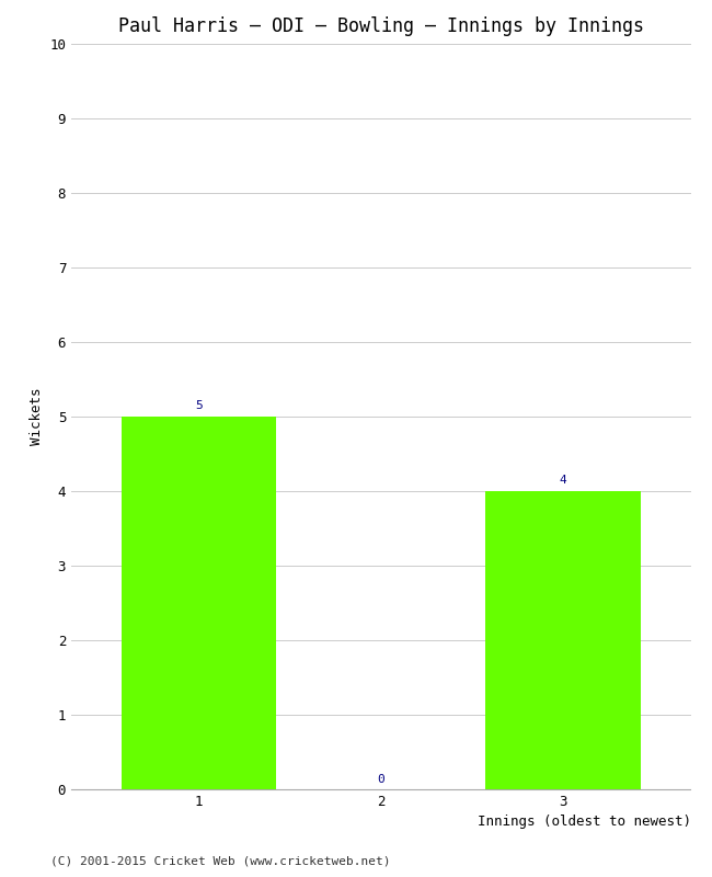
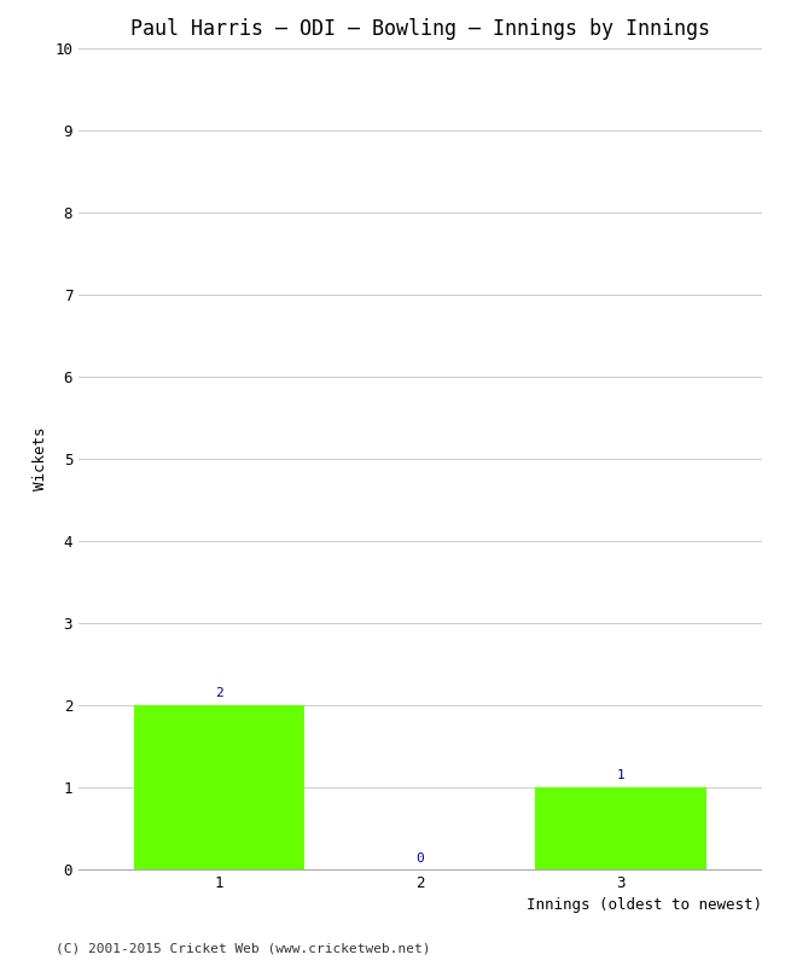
1: 5 -> 2
3: 4 -> 1
